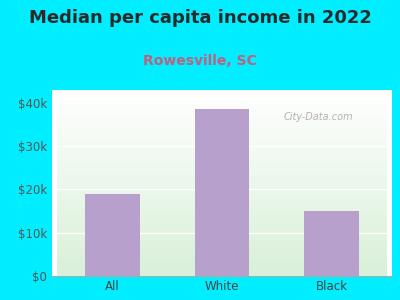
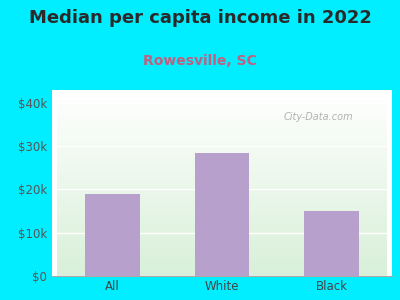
White: $38.5k -> $28.5k
